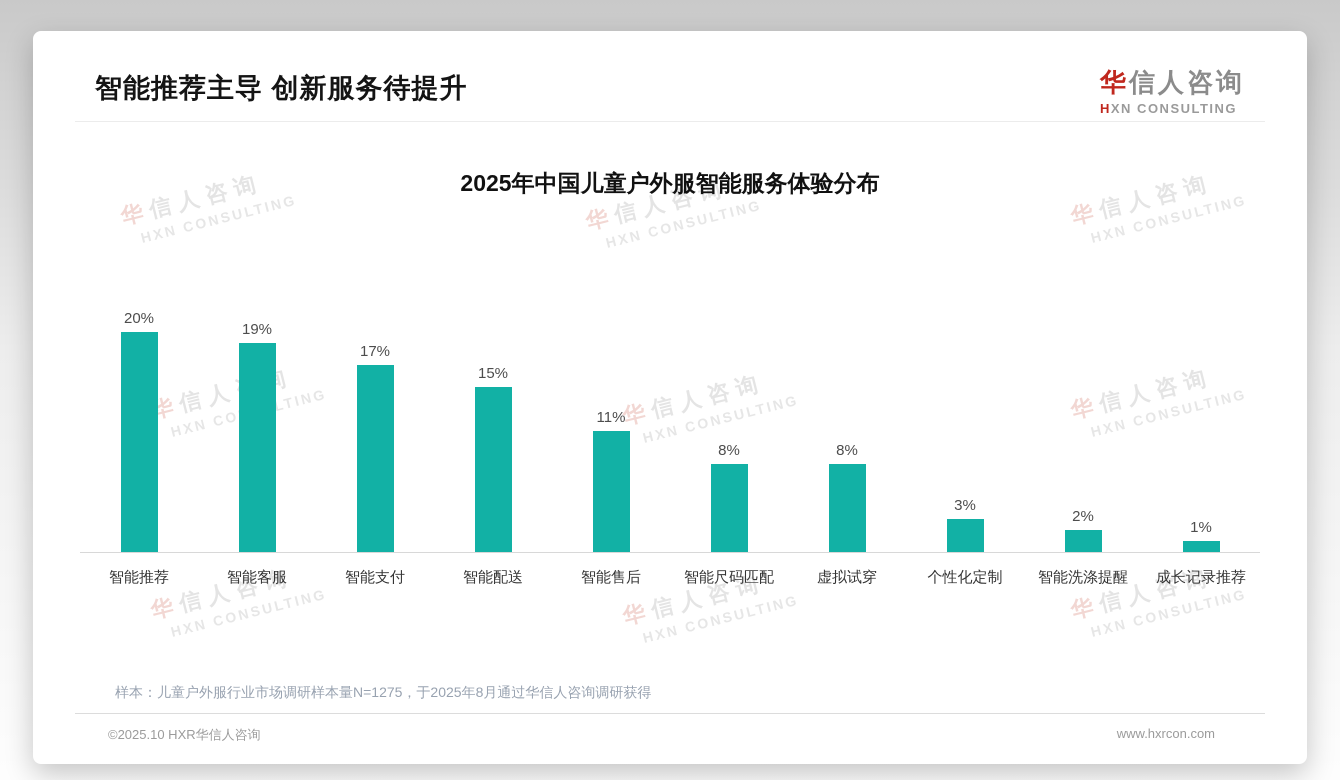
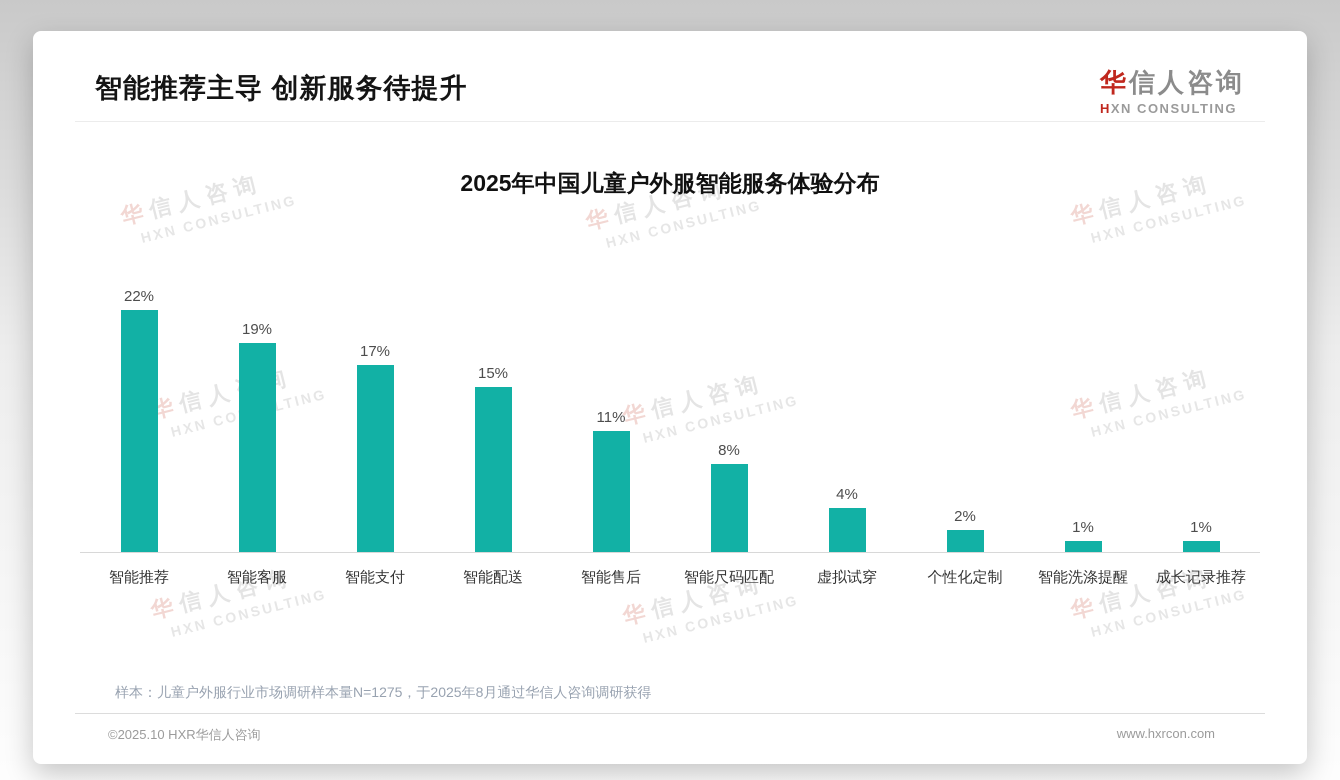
智能推荐: 20% -> 22%
虚拟试穿: 8% -> 4%
个性化定制: 3% -> 2%
智能洗涤提醒: 2% -> 1%
